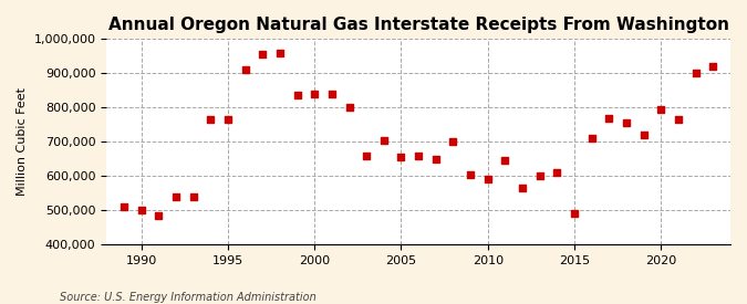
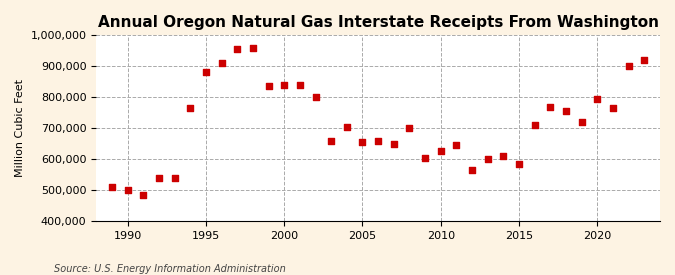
1995: 765,000 -> 880,000
2010: 590,000 -> 625,000
2015: 490,000 -> 585,000
